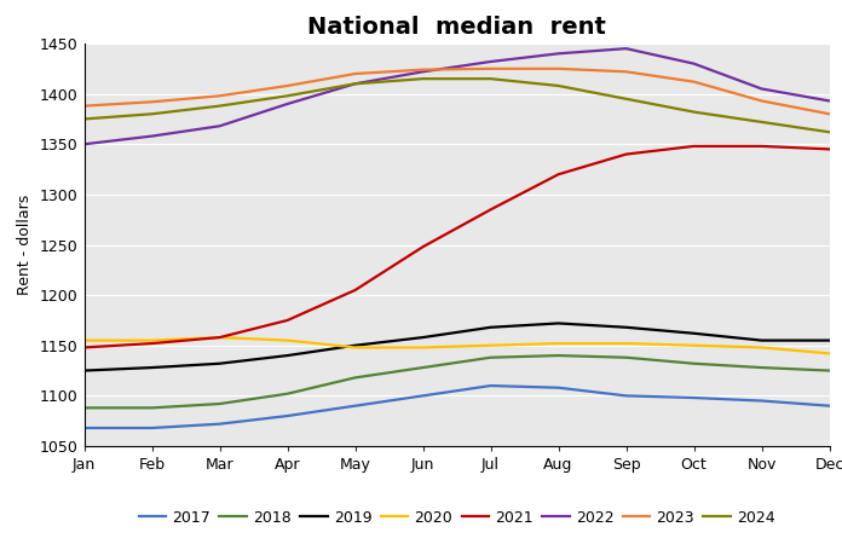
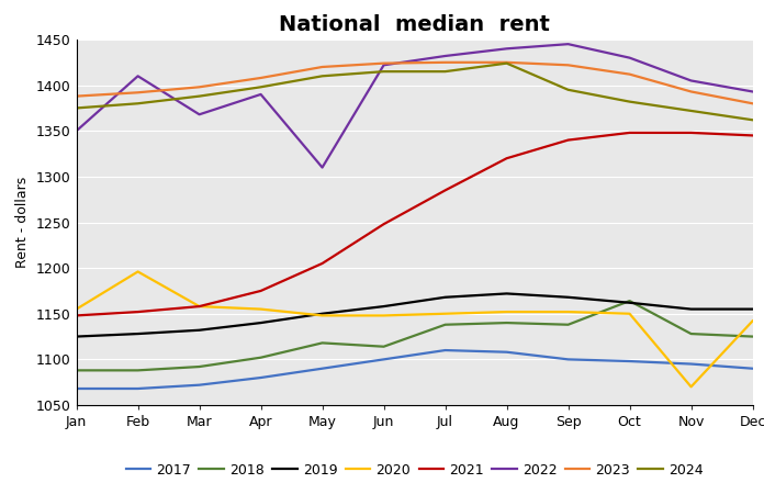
2020/Feb: 1155 -> 1196
2022/Feb: 1358 -> 1410
2022/May: 1410 -> 1310
2018/Jun: 1128 -> 1114
2024/Aug: 1408 -> 1424
2018/Oct: 1132 -> 1164
2020/Nov: 1148 -> 1070
